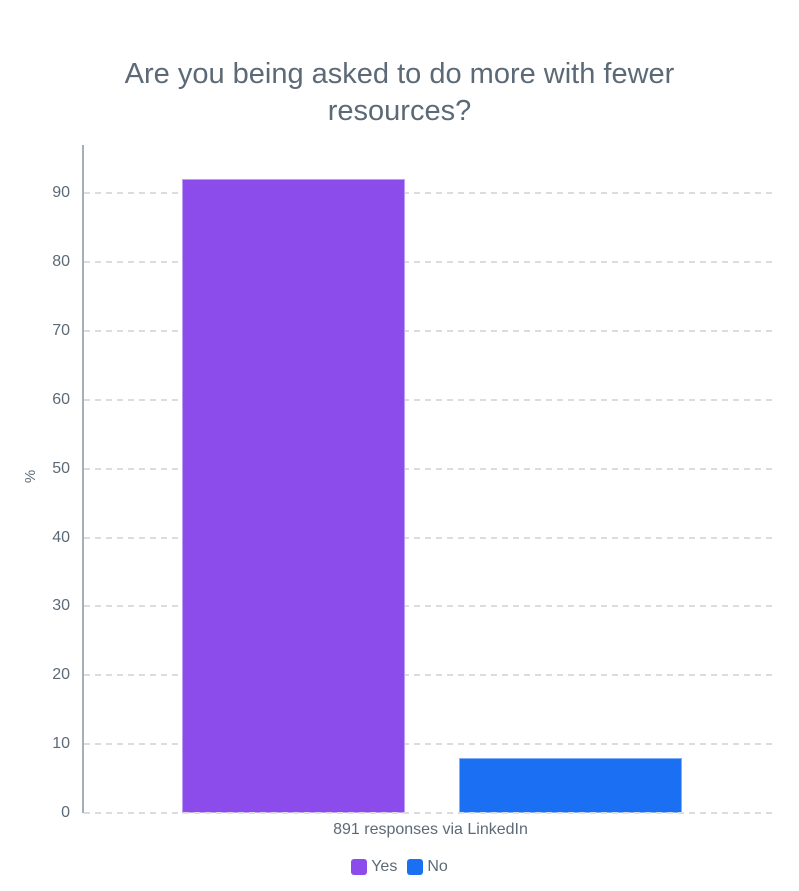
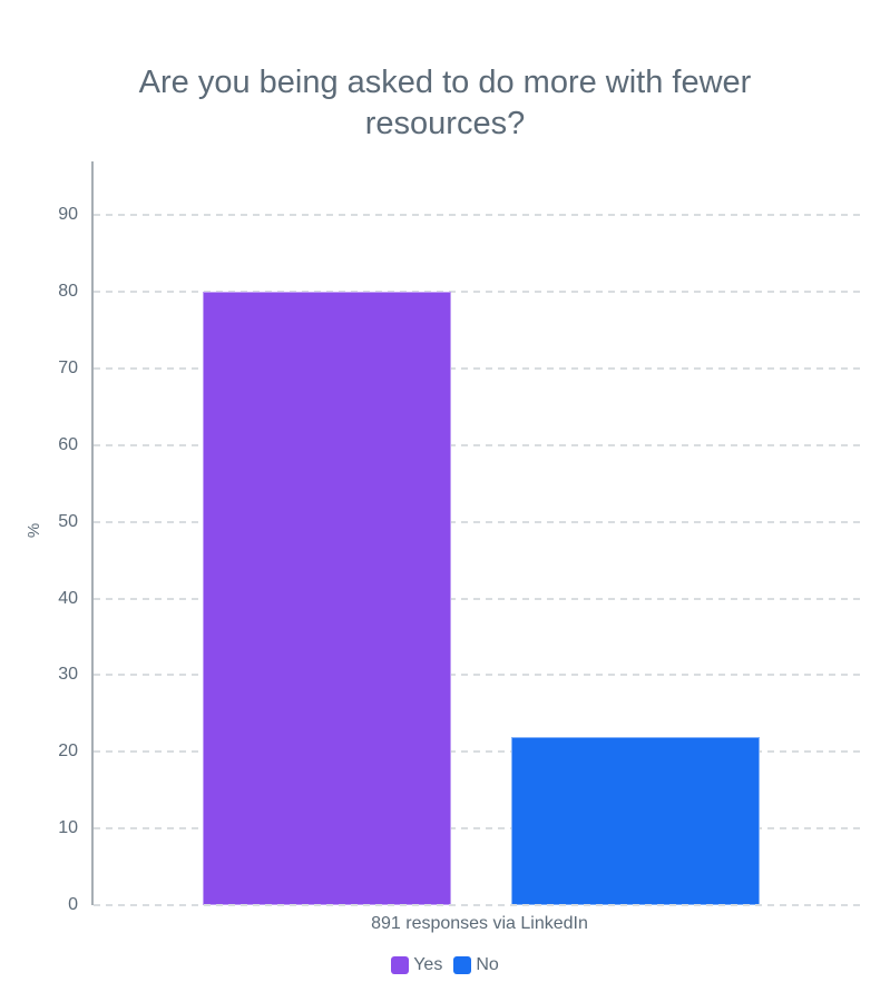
Yes: 92 -> 80
No: 8 -> 22
